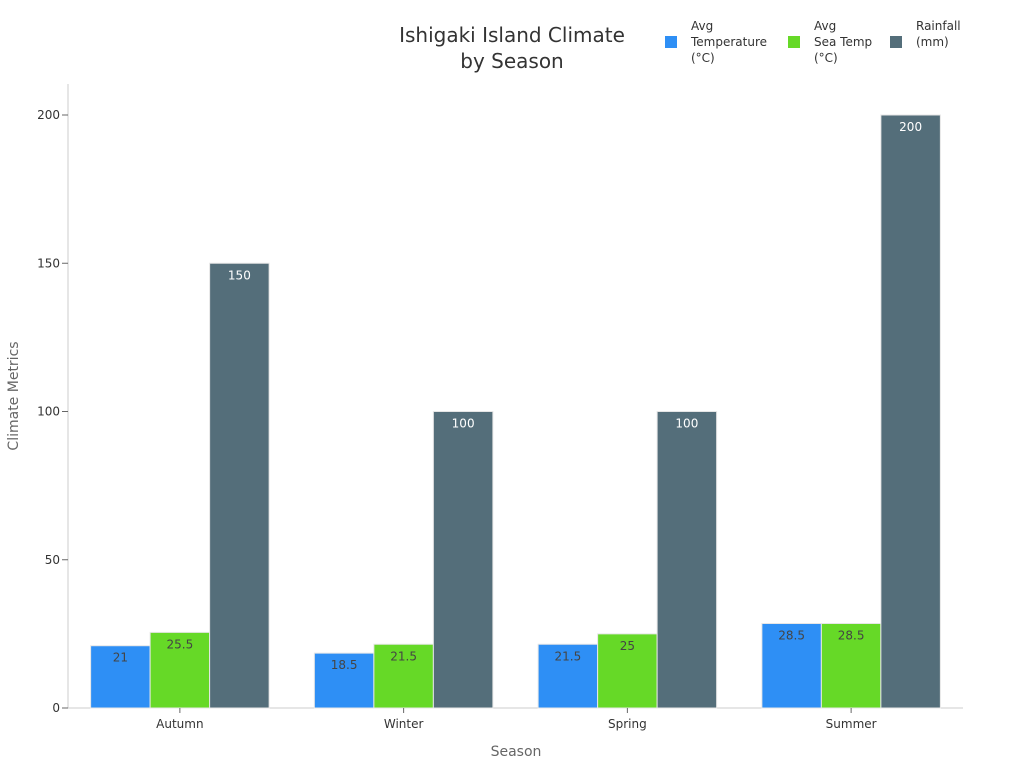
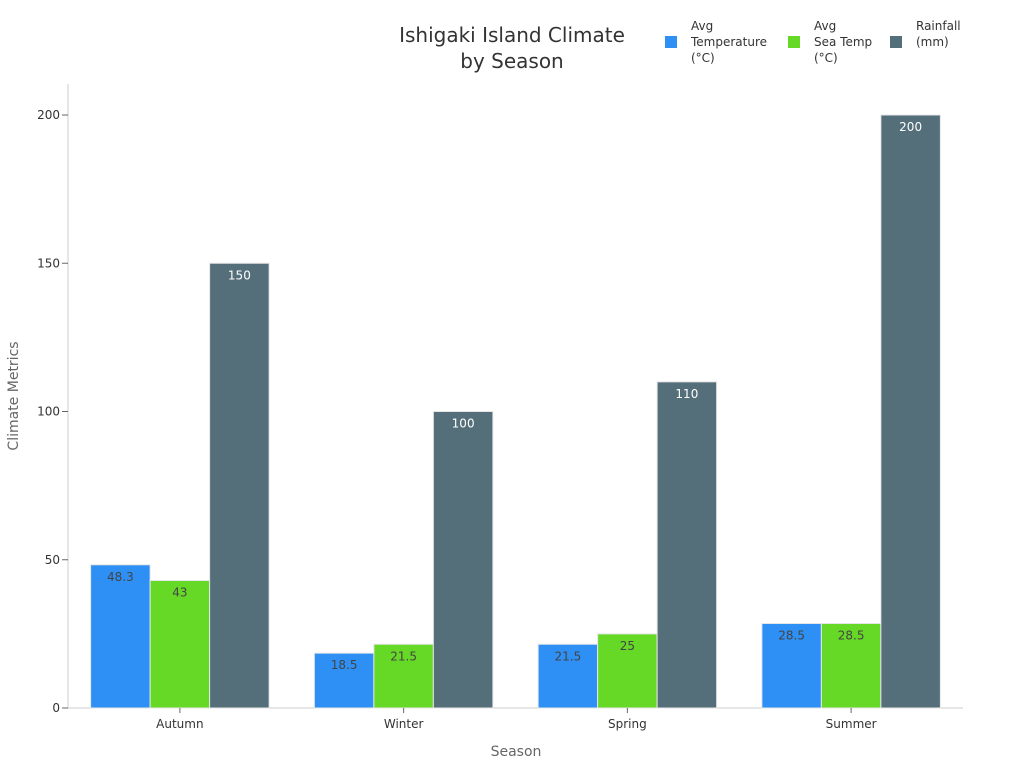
Avg Temperature (°C)/Autumn: 21 -> 48.3
Avg Sea Temp (°C)/Autumn: 25.5 -> 43
Rainfall (mm)/Spring: 100 -> 110
